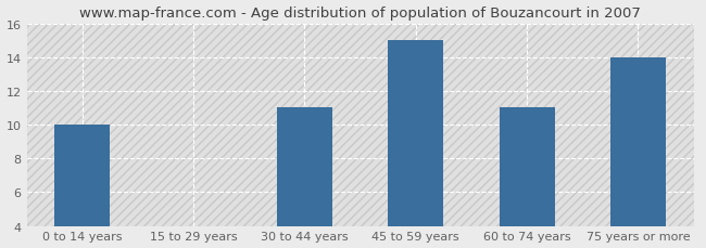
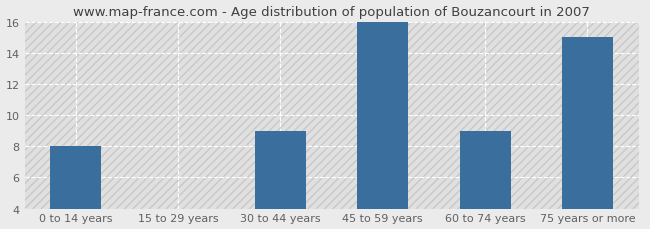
0 to 14 years: 10 -> 8
30 to 44 years: 11 -> 9
45 to 59 years: 15 -> 16
60 to 74 years: 11 -> 9
75 years or more: 14 -> 15
